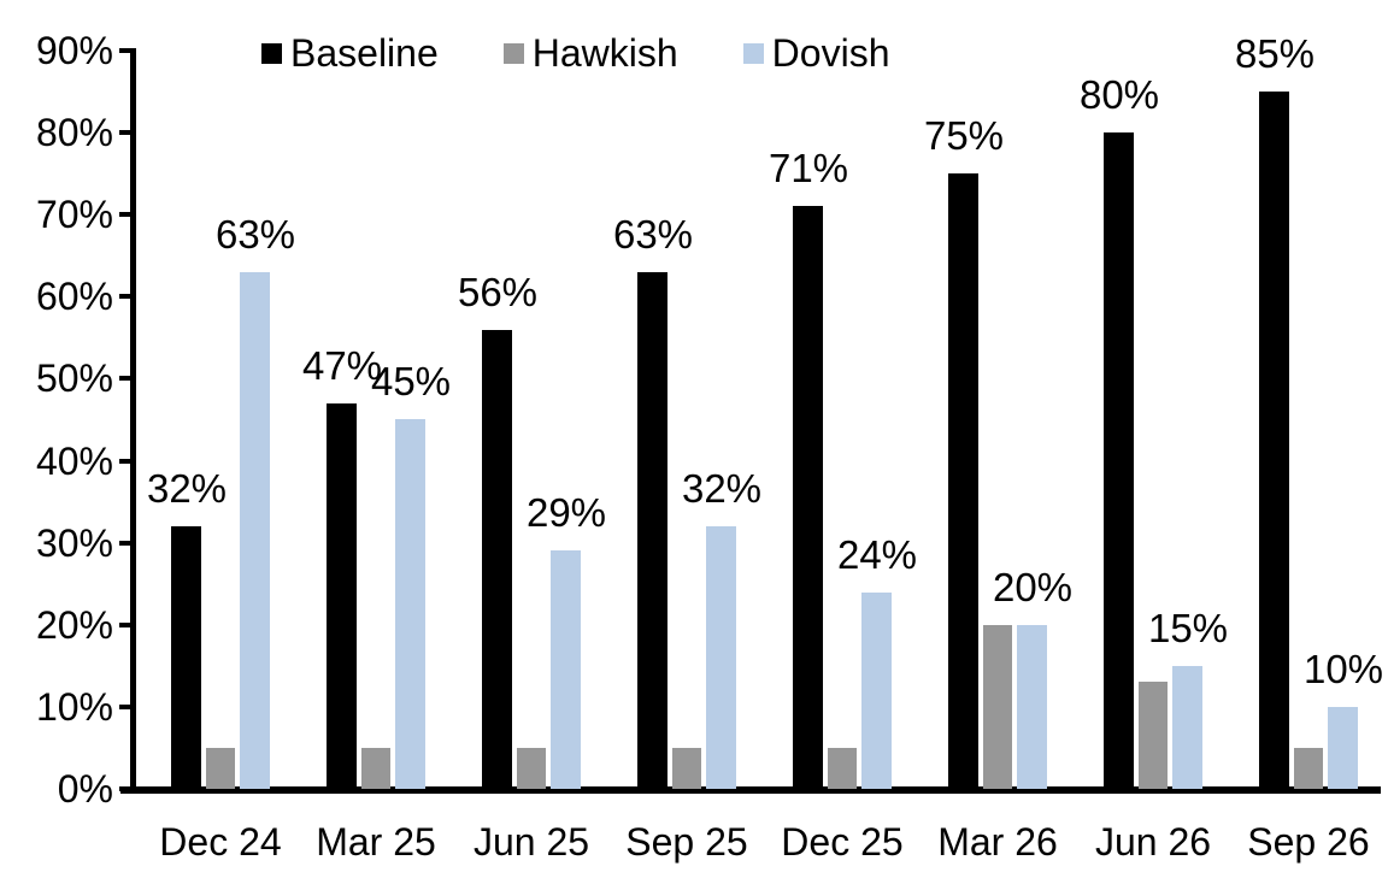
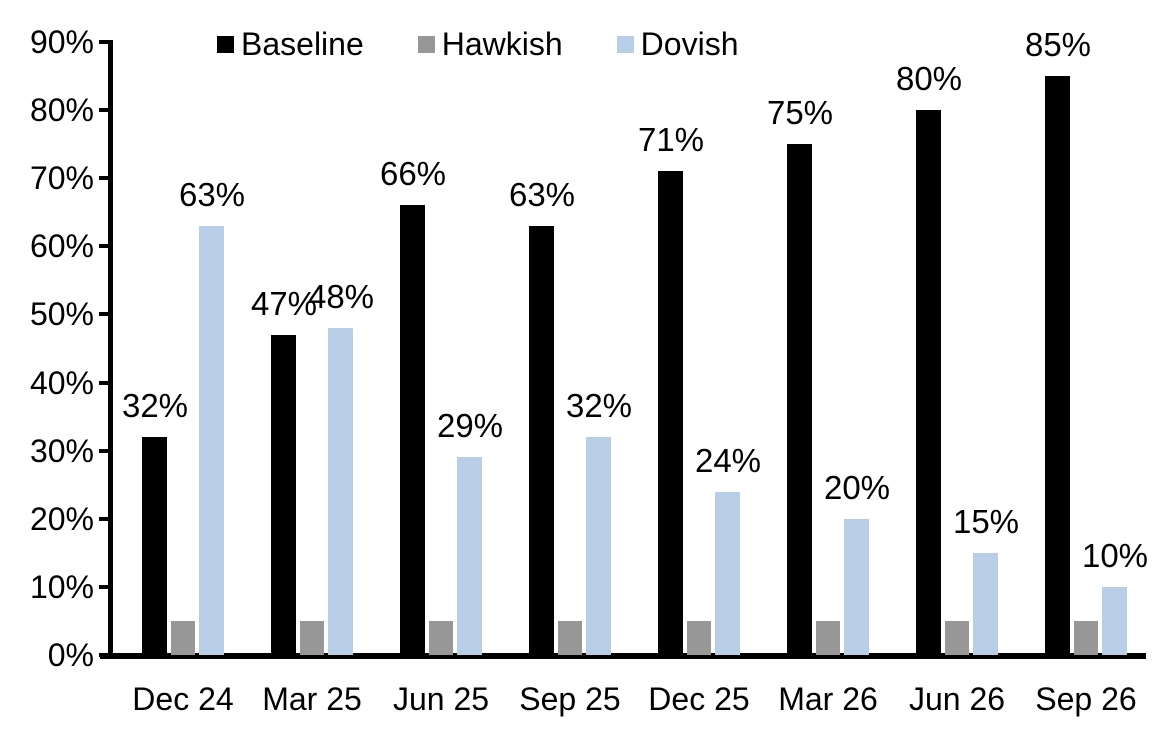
Dovish/Mar 25: 45% -> 48%
Baseline/Jun 25: 56% -> 66%
Hawkish/Mar 26: 20% -> 5%
Hawkish/Jun 26: 13% -> 5%
